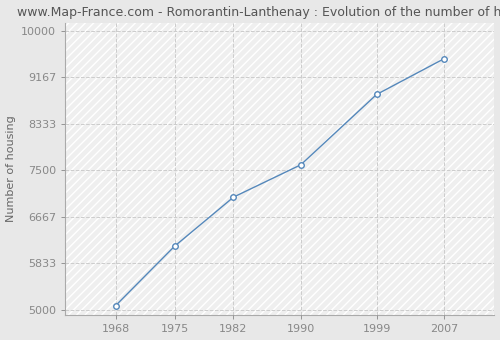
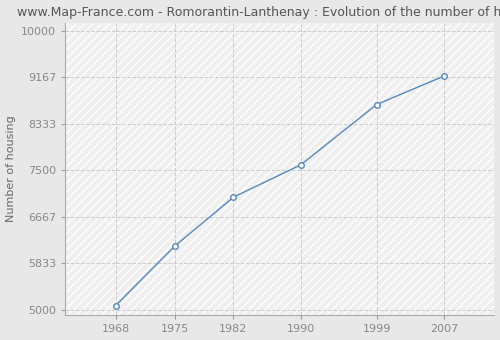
1999: 8860 -> 8680
2007: 9500 -> 9190
